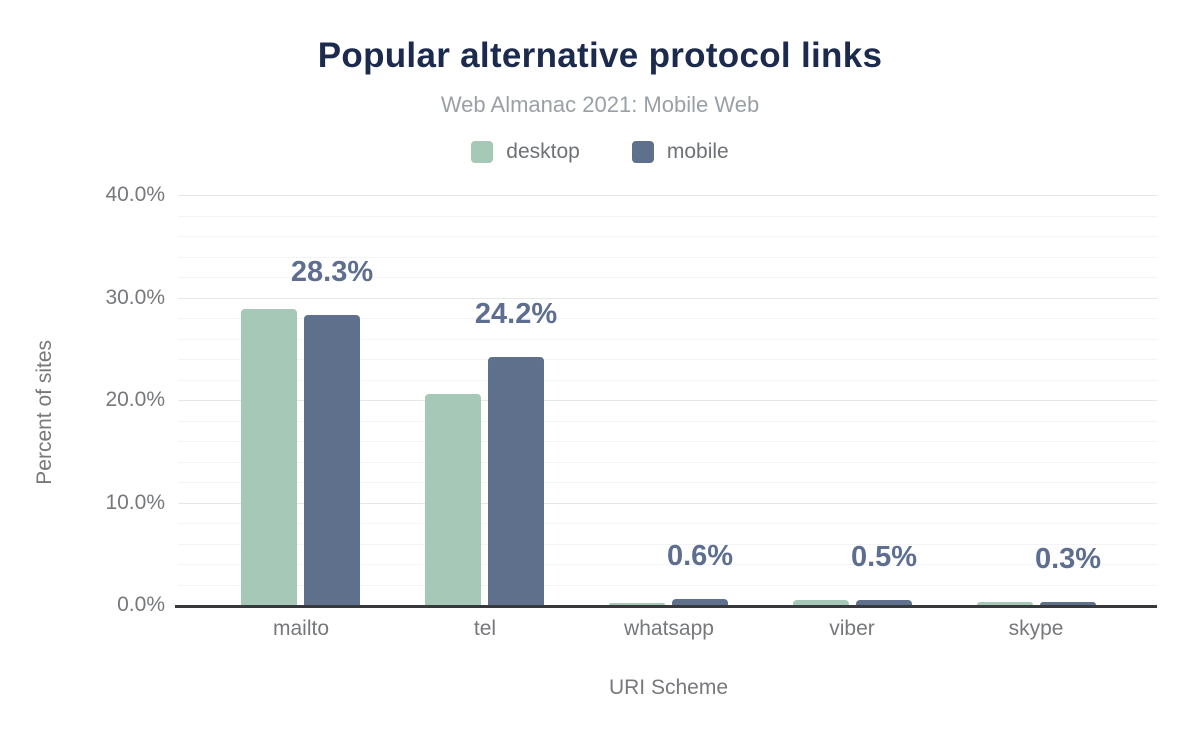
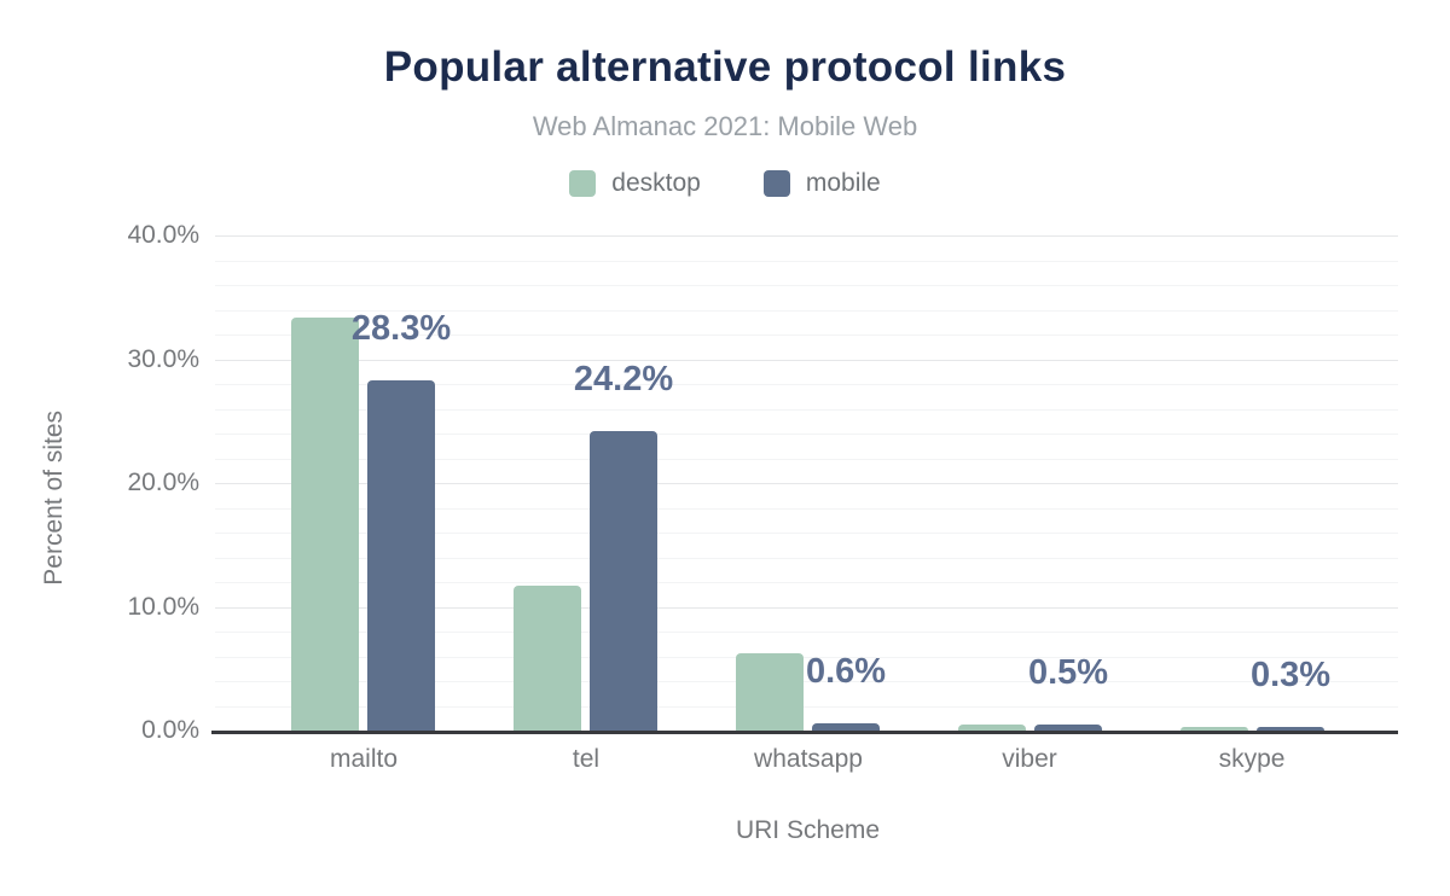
desktop/mailto: 28.9% -> 33.4%
desktop/tel: 20.6% -> 11.7%
desktop/whatsapp: 0.2% -> 6.2%
